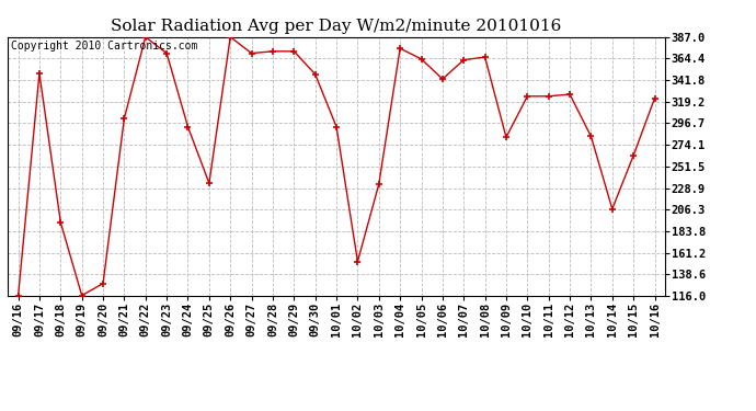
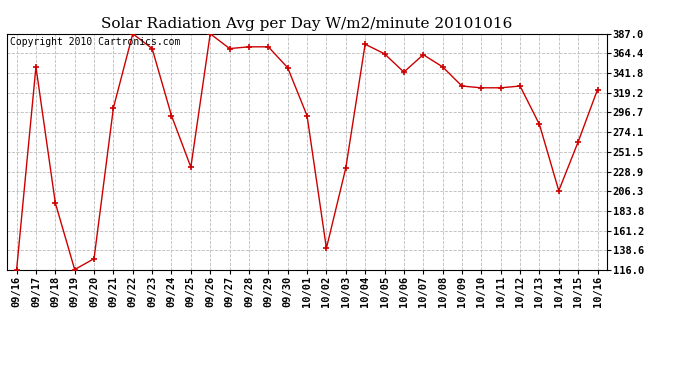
10/02: 152 -> 141
10/08: 366 -> 349
10/09: 282 -> 327
